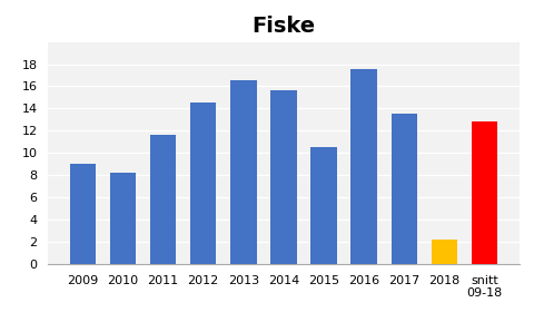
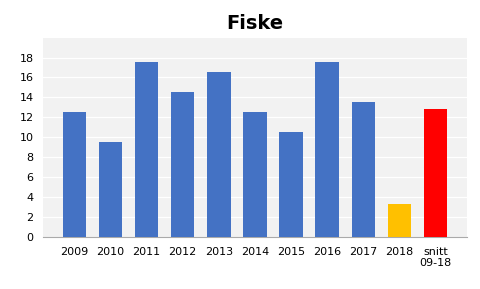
2009: 9.0 -> 12.5
2010: 8.2 -> 9.5
2011: 11.6 -> 17.5
2014: 15.6 -> 12.5
2018: 2.2 -> 3.3
